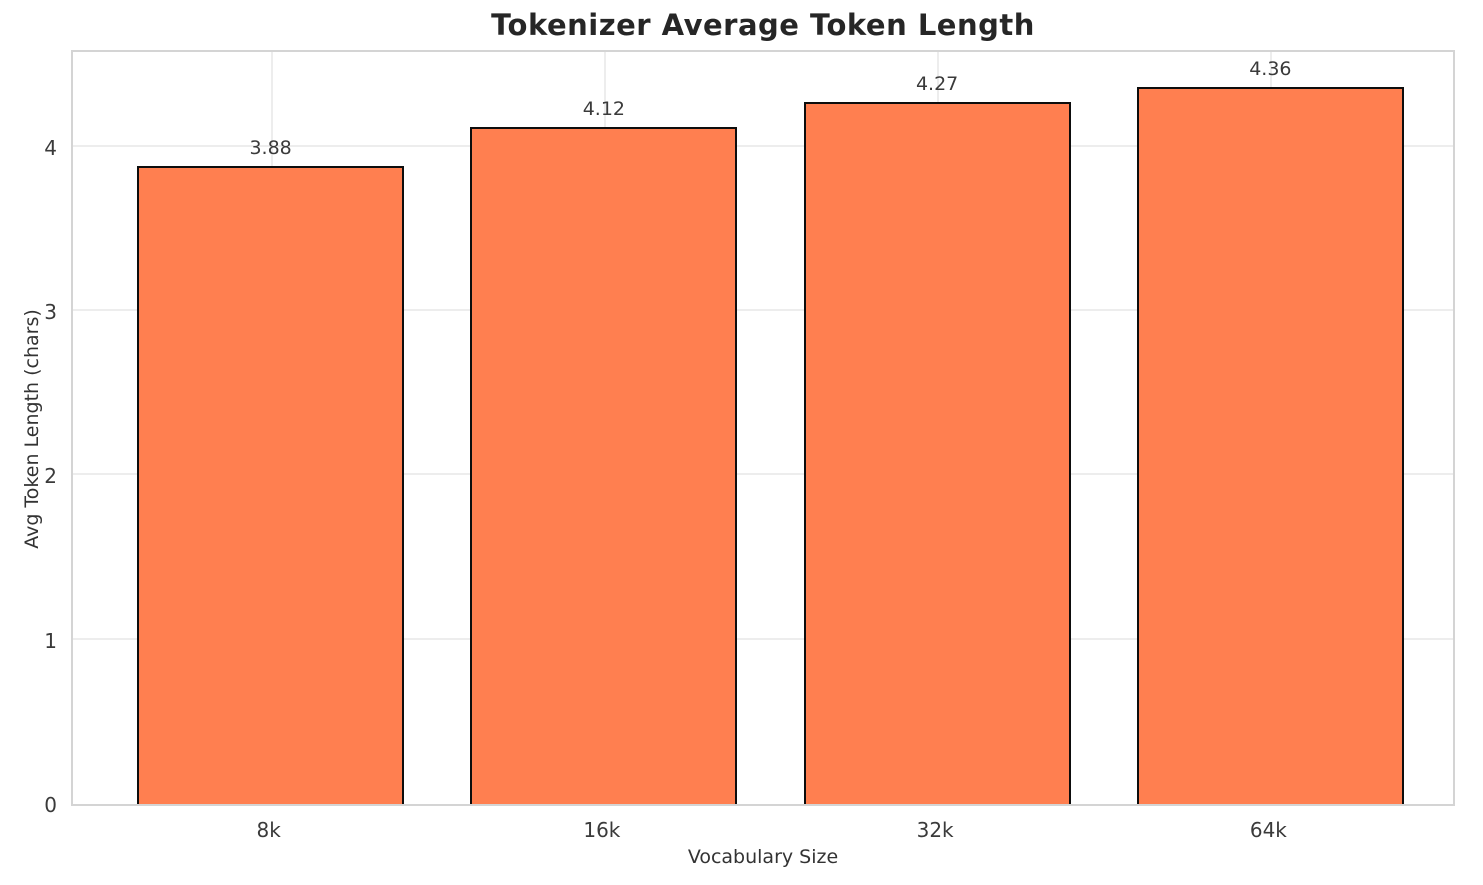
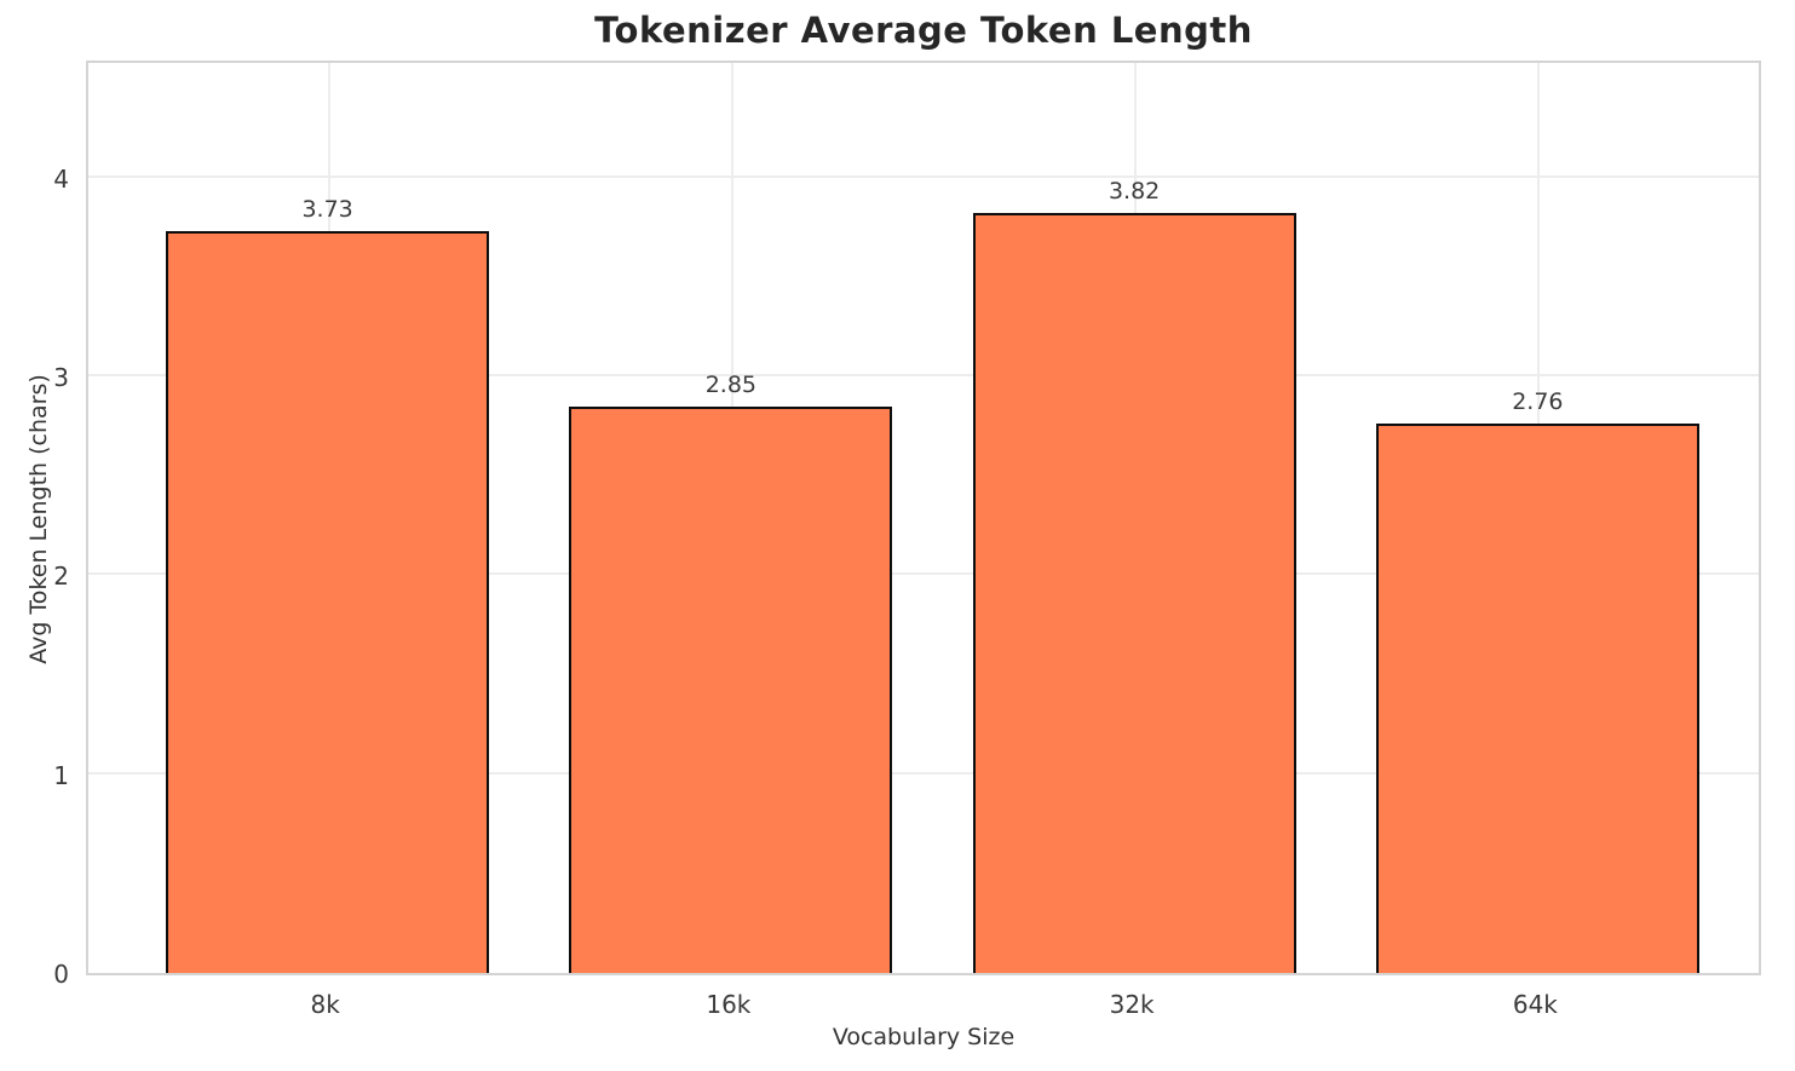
8k: 3.88 -> 3.73
16k: 4.12 -> 2.85
32k: 4.27 -> 3.82
64k: 4.36 -> 2.76
